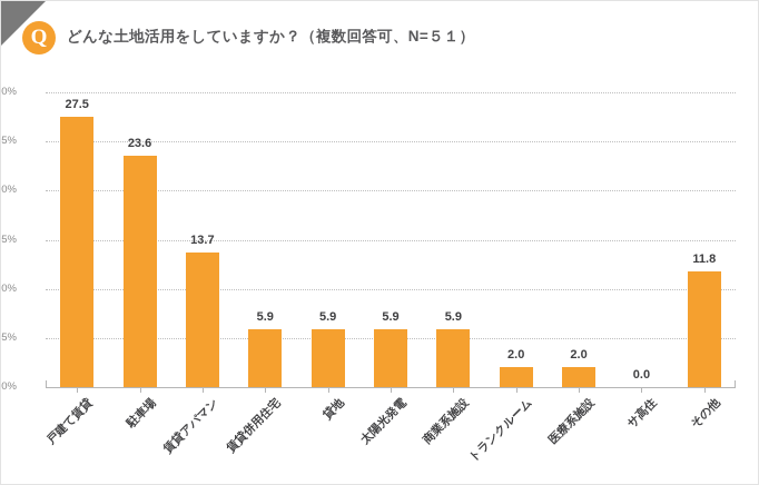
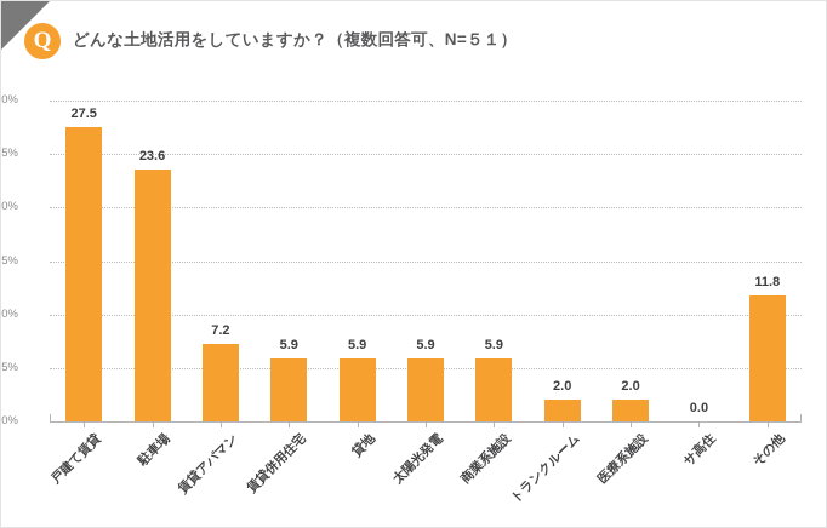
賃貸アパマン: 13.7 -> 7.2
